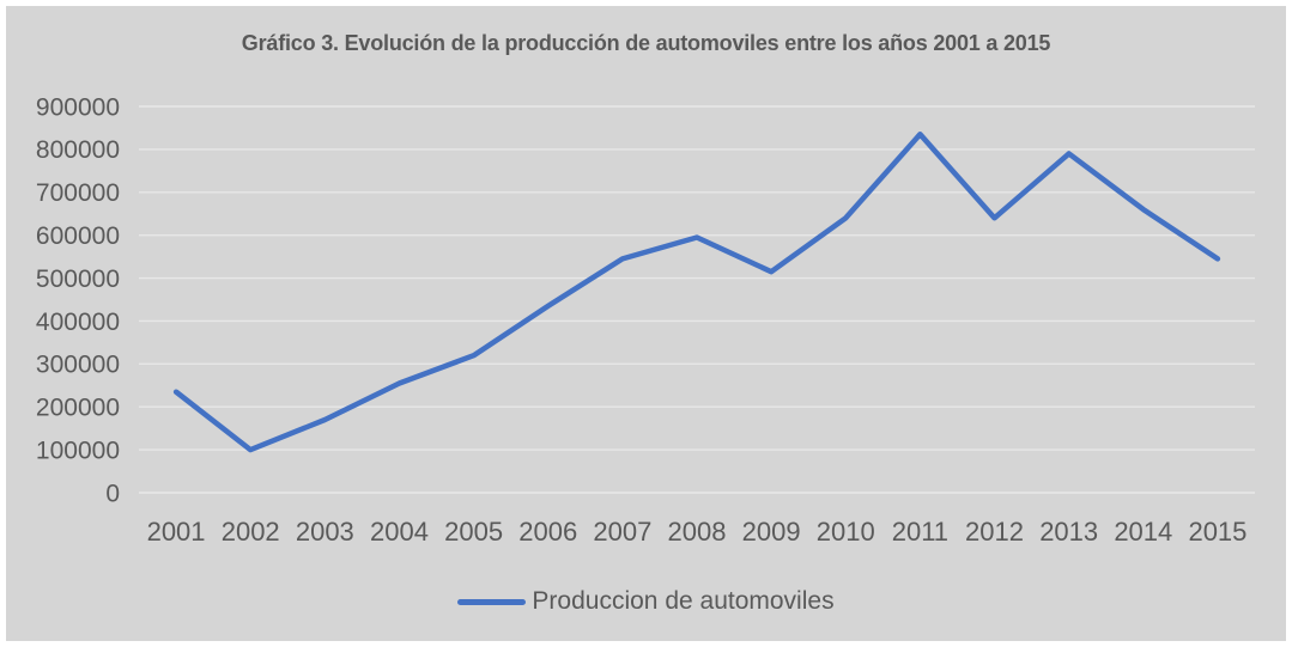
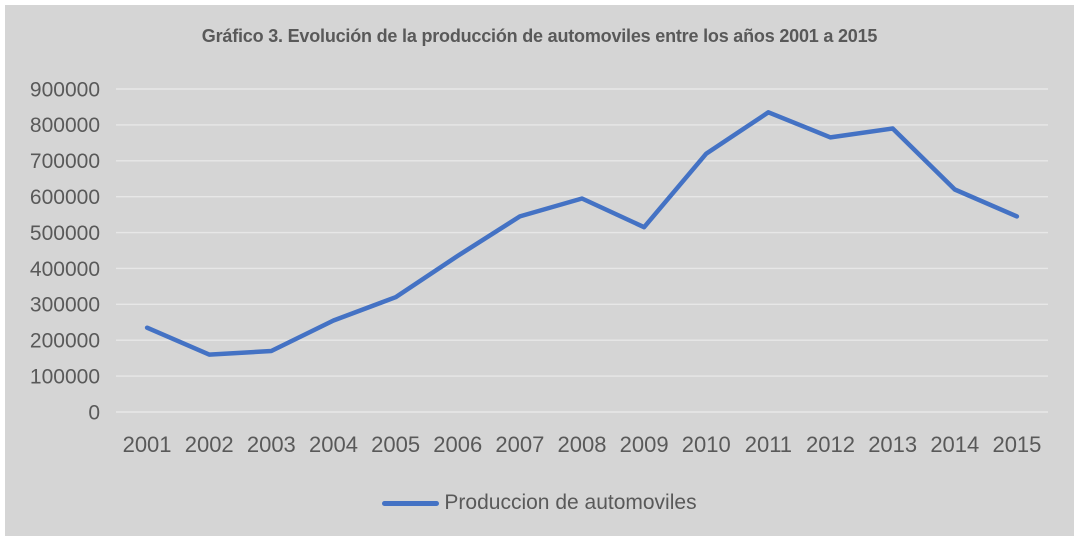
2002: 100000 -> 160000
2010: 640000 -> 720000
2012: 640000 -> 760000
2014: 660000 -> 620000
